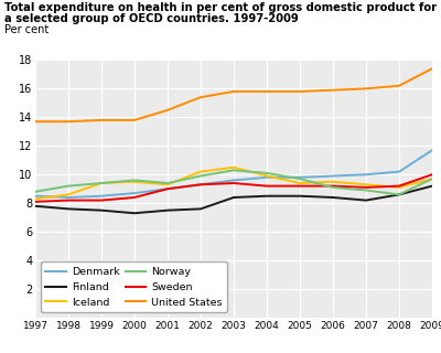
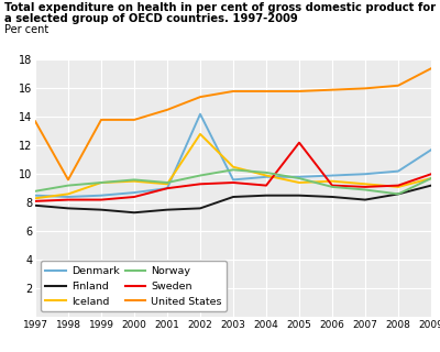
United States/1998: 13.7 -> 9.6
Denmark/2002: 9.3 -> 14.2
Iceland/2002: 10.2 -> 12.8
Sweden/2005: 9.2 -> 12.2
